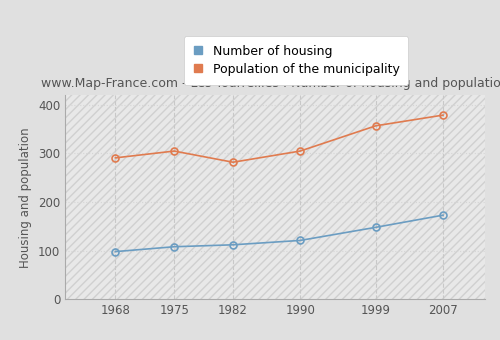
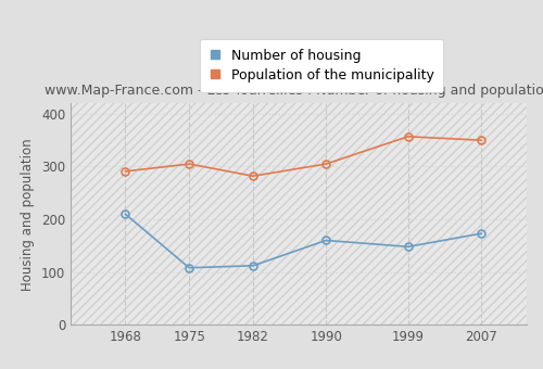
Number of housing/1968: 98 -> 210
Number of housing/1990: 121 -> 160
Population of the municipality/2007: 379 -> 350
